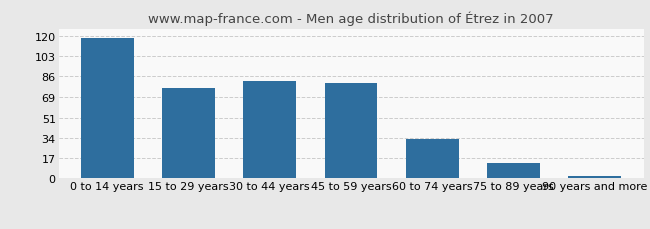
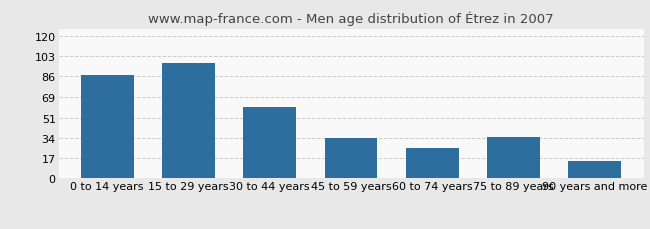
0 to 14 years: 118 -> 87
15 to 29 years: 76 -> 97
30 to 44 years: 82 -> 60
45 to 59 years: 80 -> 34
60 to 74 years: 33 -> 26
75 to 89 years: 13 -> 35
90 years and more: 2 -> 15
